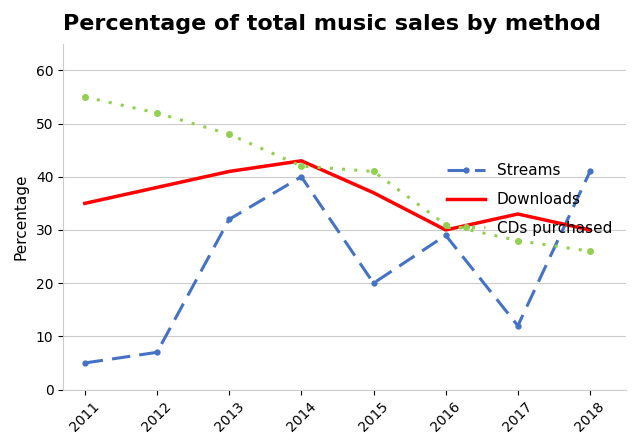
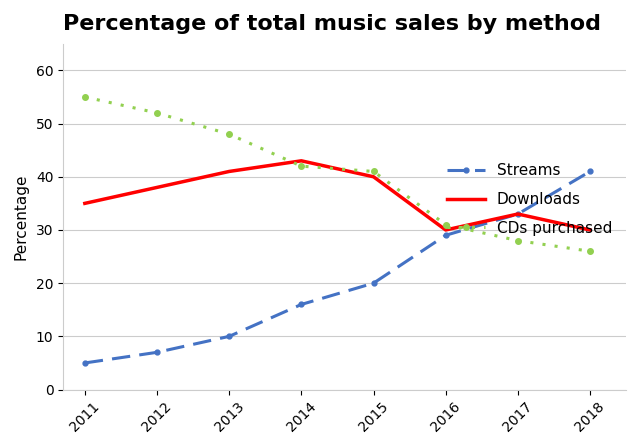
Streams/2013: 32 -> 10
Streams/2014: 40 -> 16
Downloads/2015: 37 -> 40
Streams/2017: 12 -> 33
